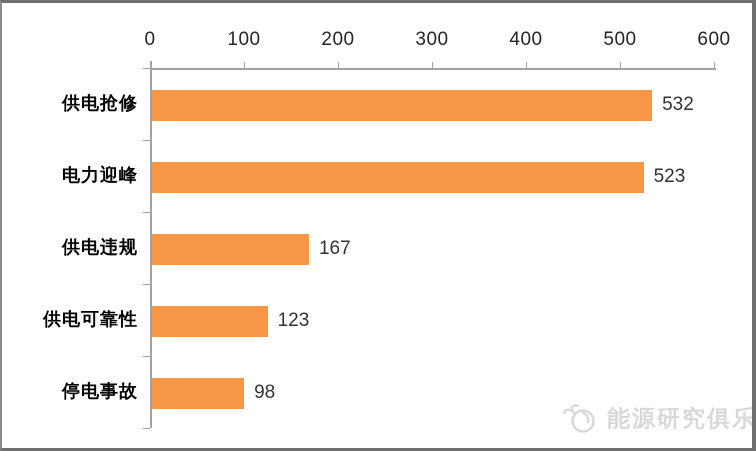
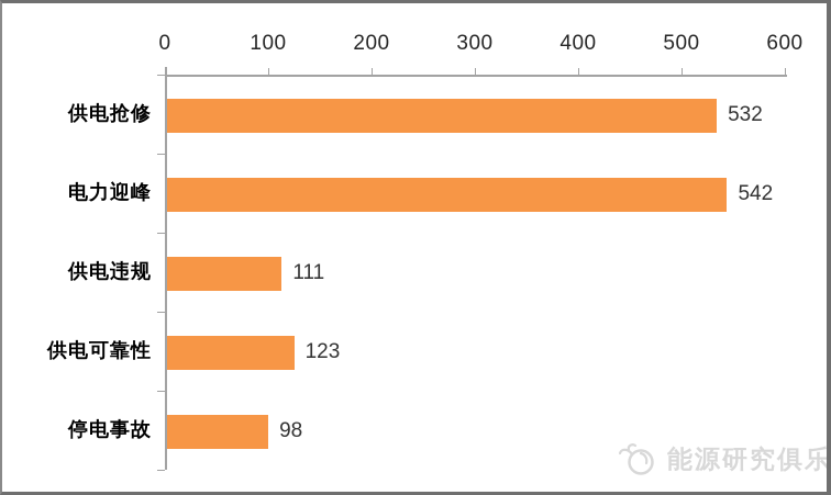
电力迎峰: 523 -> 542
供电违规: 167 -> 111
